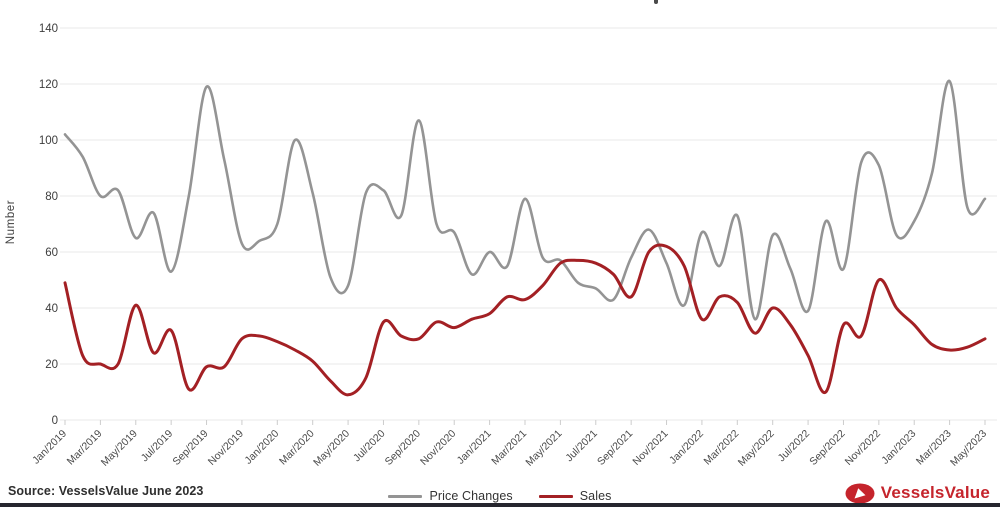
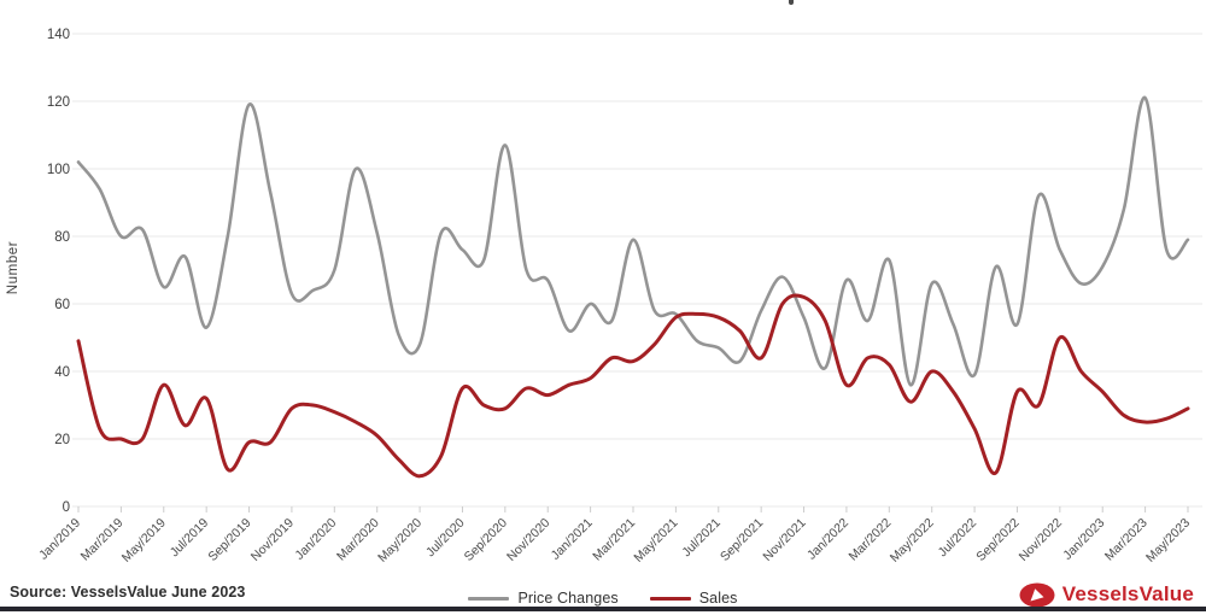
Sales/May/2019: 41 -> 36
Price Changes/Jul/2020: 82 -> 76
Price Changes/Nov/2022: 91 -> 76
